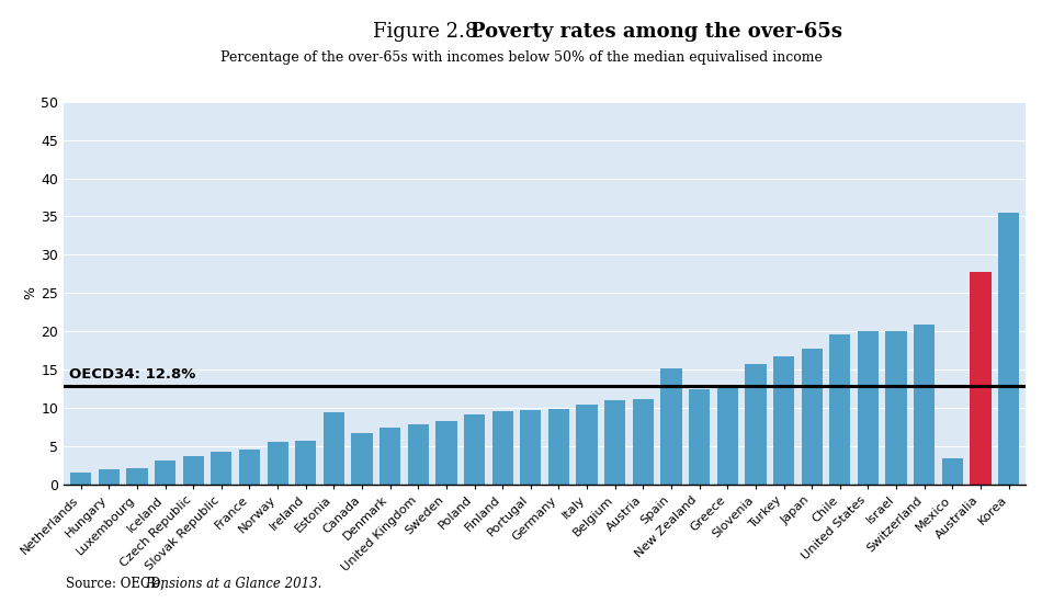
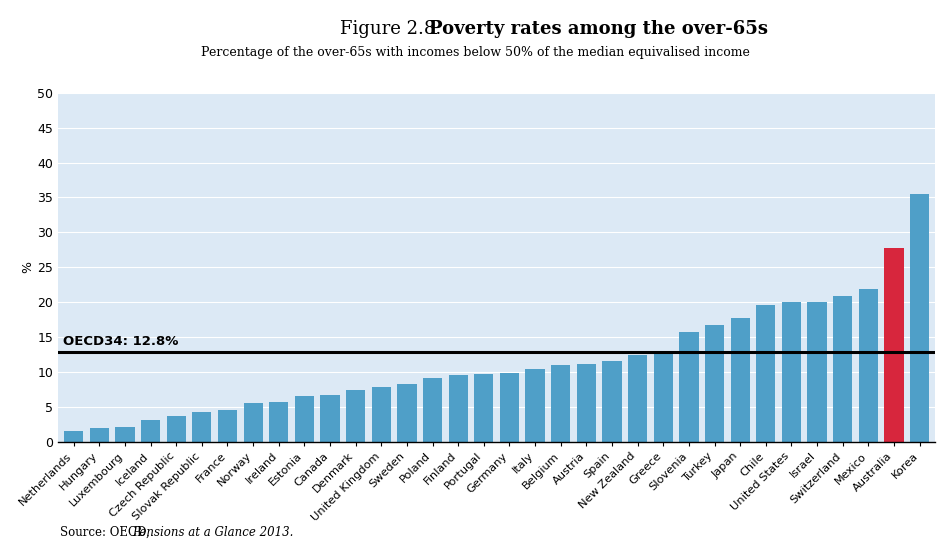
Estonia: 9.4 -> 6.6
Spain: 15.2 -> 11.5
Mexico: 3.4 -> 21.9
